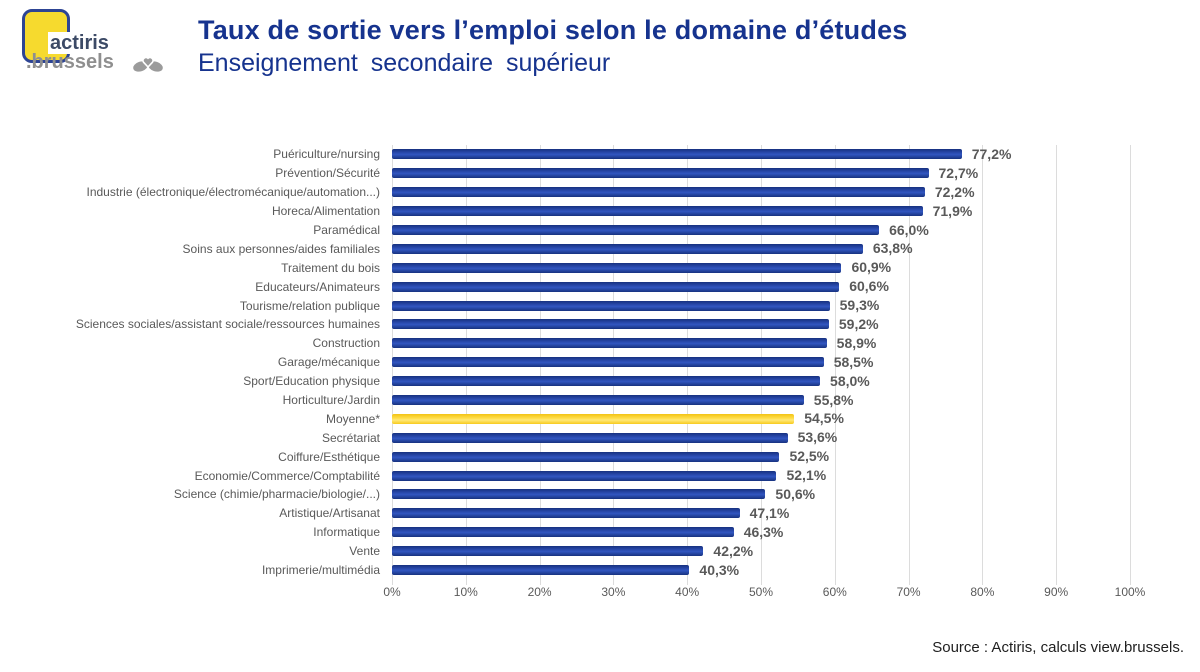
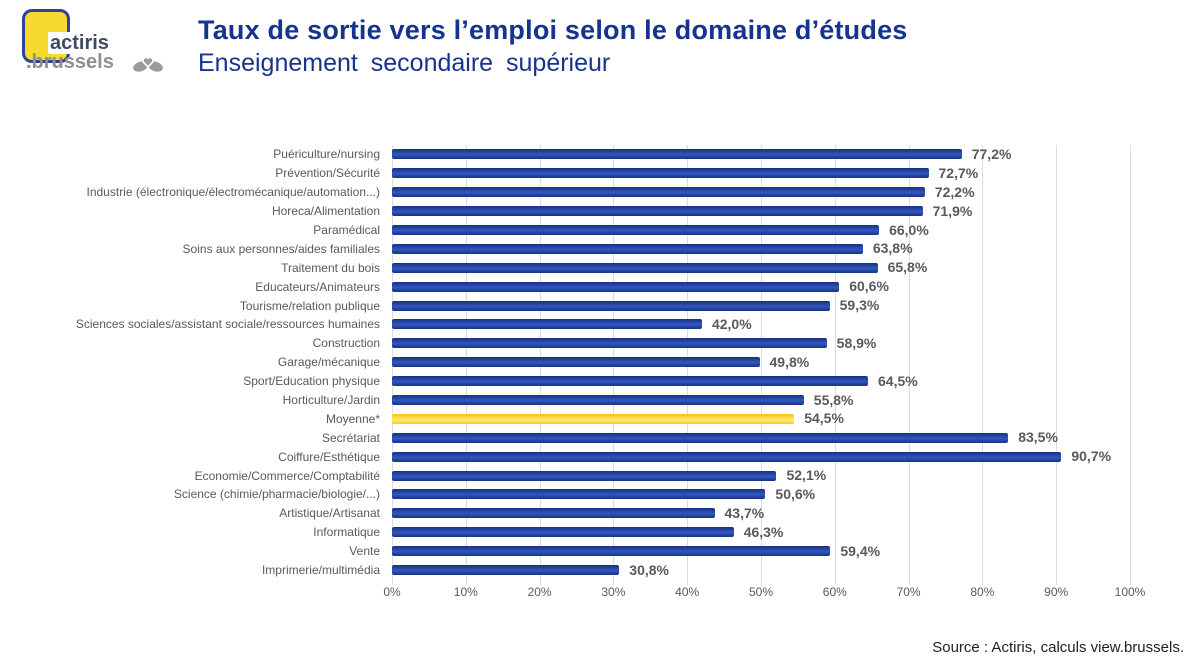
Traitement du bois: 60,9% -> 65,8%
Sciences sociales/assistant sociale/ressources humaines: 59,2% -> 42,0%
Garage/mécanique: 58,5% -> 49,8%
Sport/Education physique: 58,0% -> 64,5%
Secrétariat: 53,6% -> 83,5%
Coiffure/Esthétique: 52,5% -> 90,7%
Artistique/Artisanat: 47,1% -> 43,7%
Vente: 42,2% -> 59,4%
Imprimerie/multimédia: 40,3% -> 30,8%
